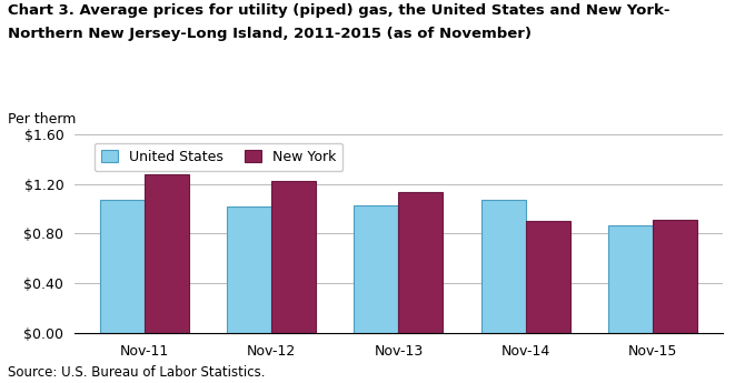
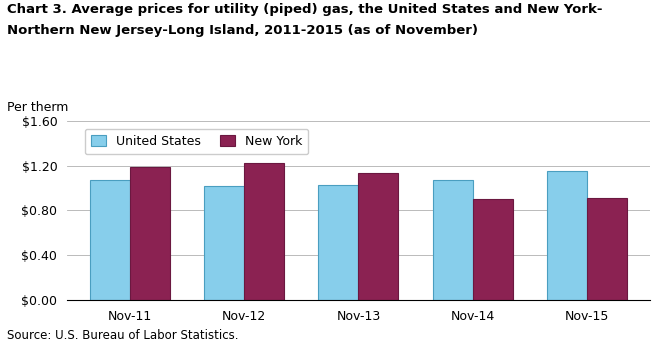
New York/Nov-11: $1.28 -> $1.19
United States/Nov-15: $0.87 -> $1.15
